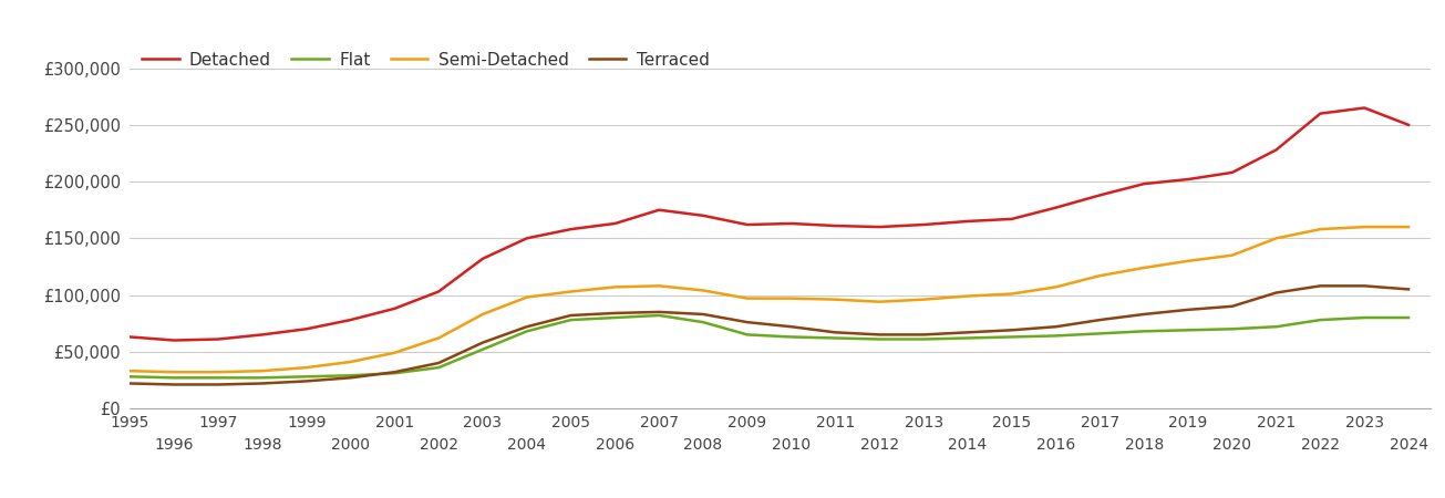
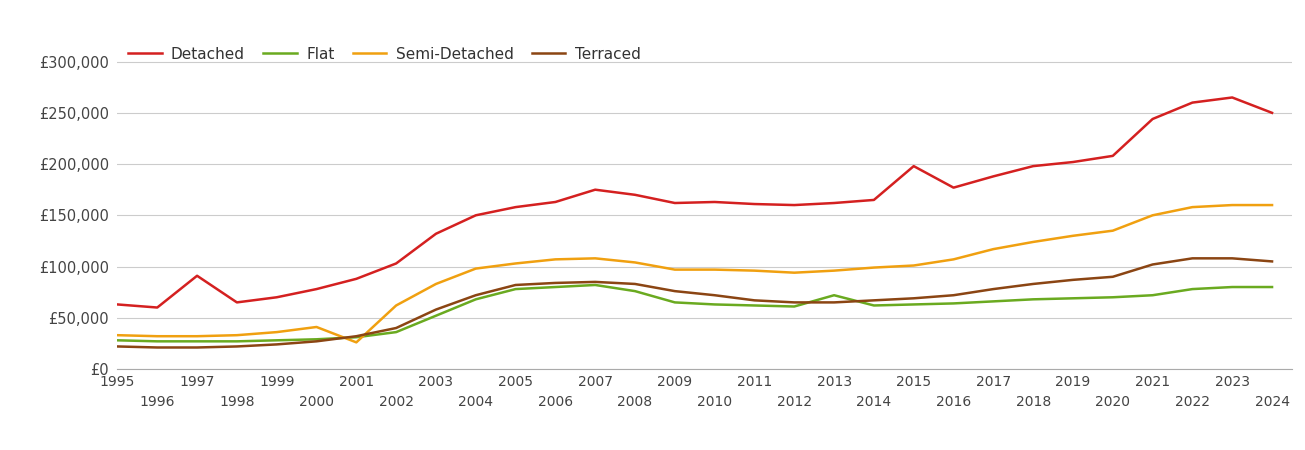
Detached/1997: £61,000 -> £91,000
Semi-Detached/2001: £49,000 -> £26,000
Flat/2013: £61,000 -> £72,000
Detached/2015: £167,000 -> £198,000
Detached/2021: £228,000 -> £244,000
